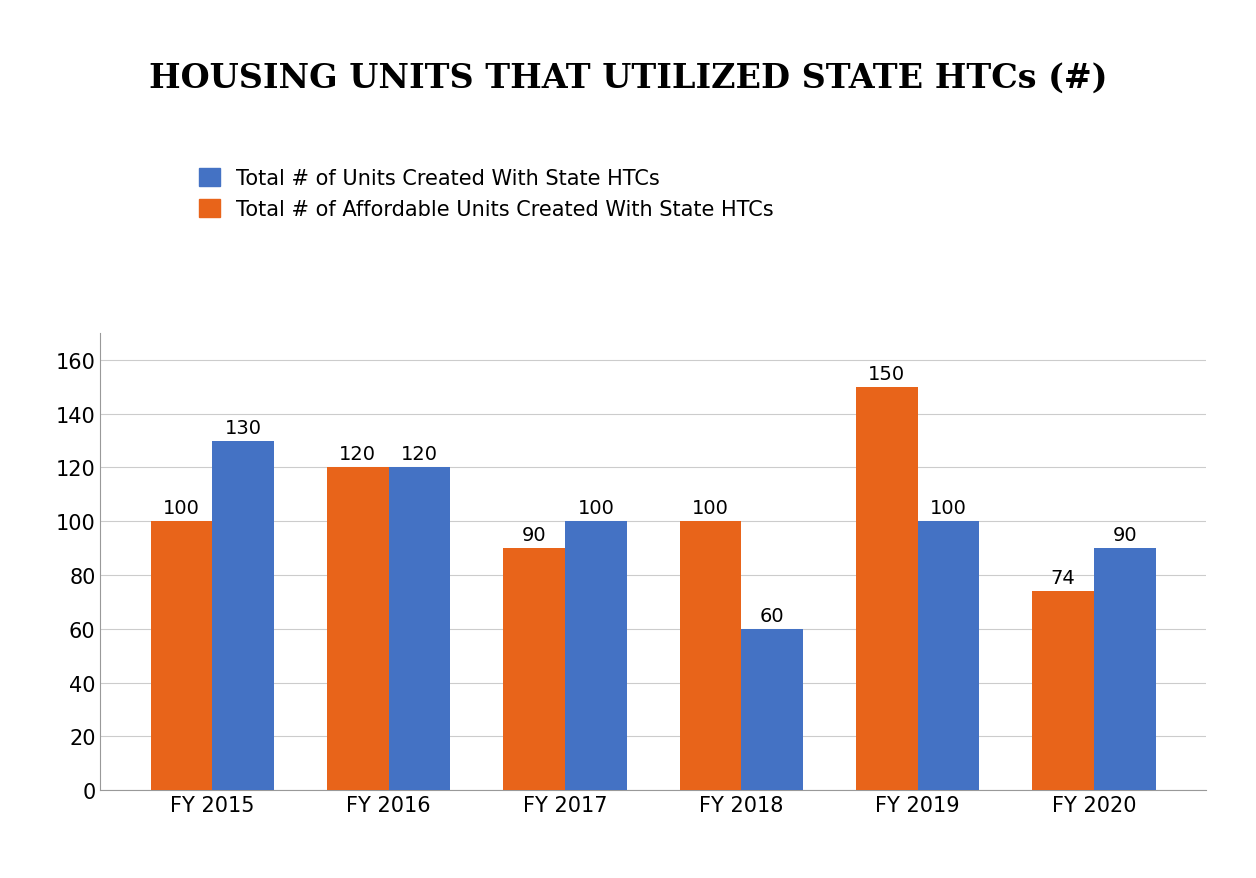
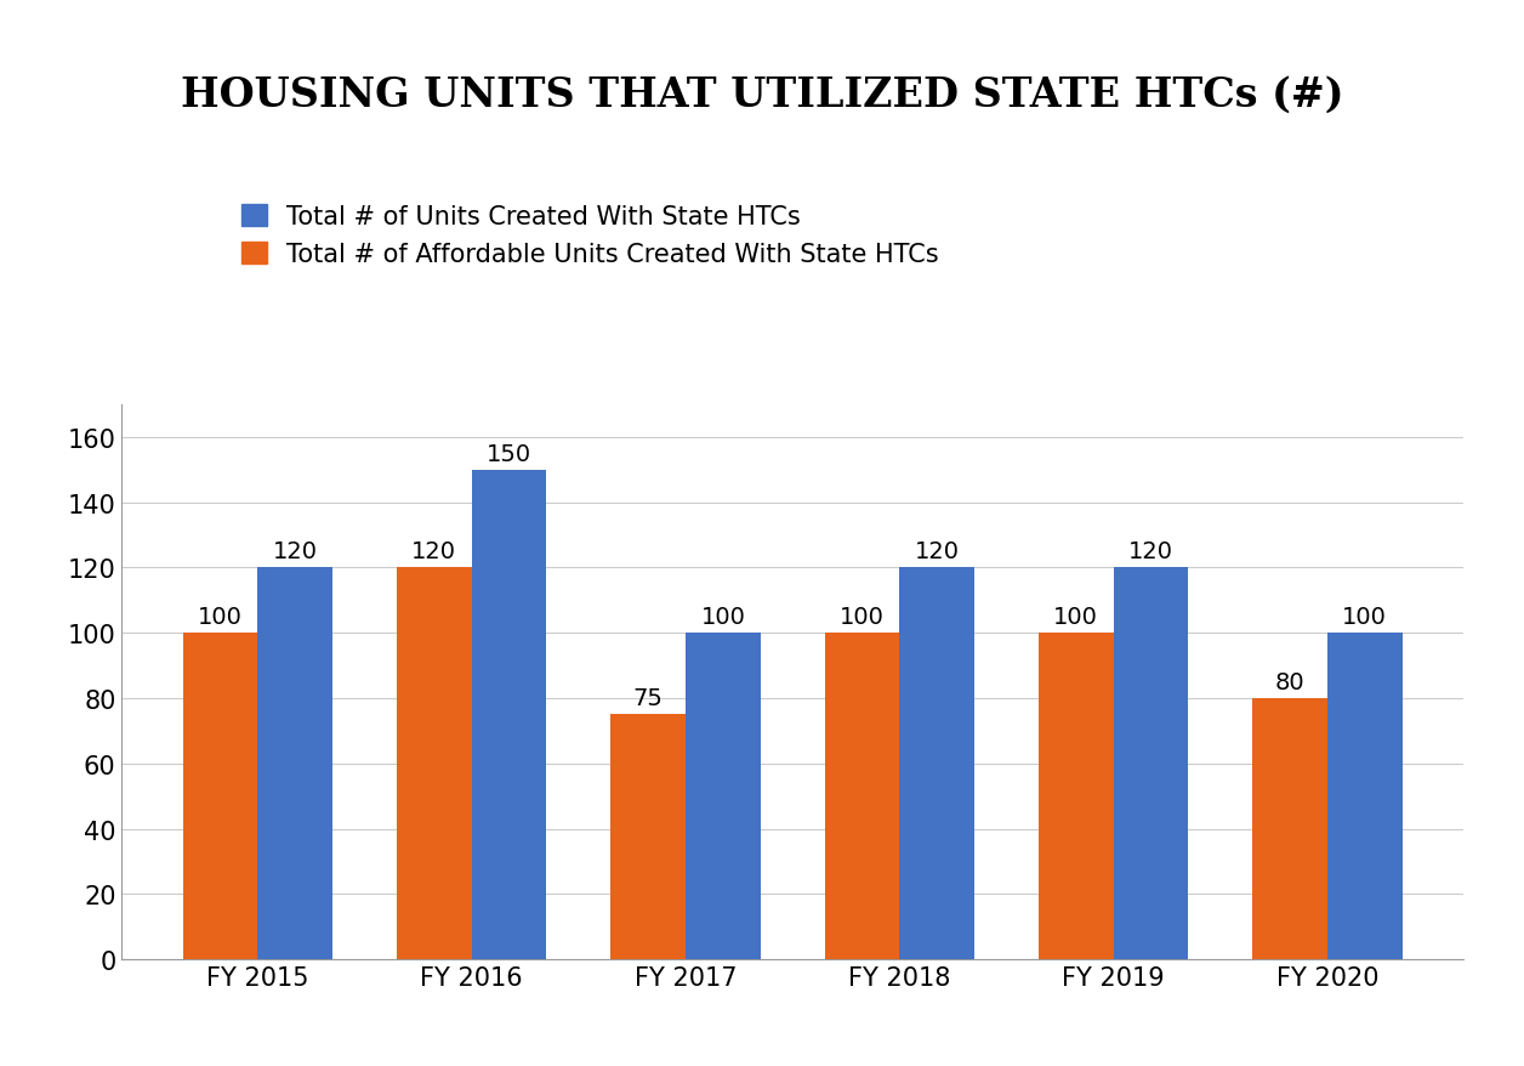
Total # of Units Created With State HTCs/FY 2015: 130 -> 120
Total # of Units Created With State HTCs/FY 2016: 120 -> 150
Total # of Affordable Units Created With State HTCs/FY 2017: 90 -> 75
Total # of Units Created With State HTCs/FY 2018: 60 -> 120
Total # of Affordable Units Created With State HTCs/FY 2019: 150 -> 100
Total # of Units Created With State HTCs/FY 2019: 100 -> 120
Total # of Affordable Units Created With State HTCs/FY 2020: 74 -> 80
Total # of Units Created With State HTCs/FY 2020: 90 -> 100
